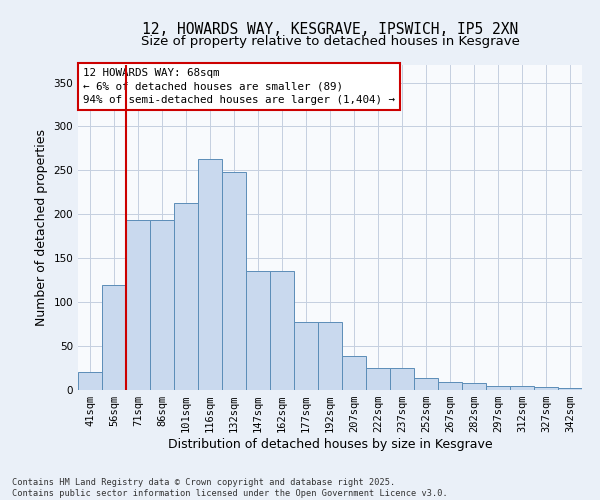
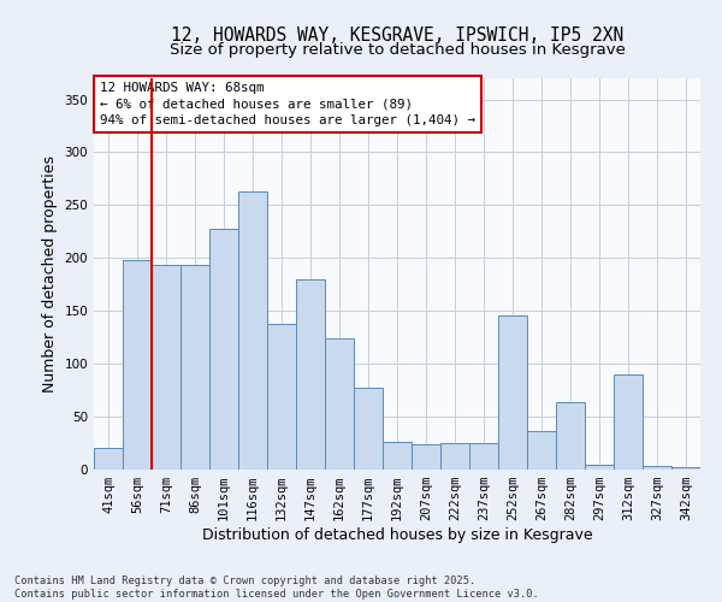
56sqm: 120 -> 198
101sqm: 213 -> 228
132sqm: 248 -> 138
147sqm: 136 -> 180
162sqm: 136 -> 124
192sqm: 77 -> 26
207sqm: 39 -> 24
252sqm: 14 -> 146
267sqm: 9 -> 36
282sqm: 8 -> 64
312sqm: 4 -> 90
